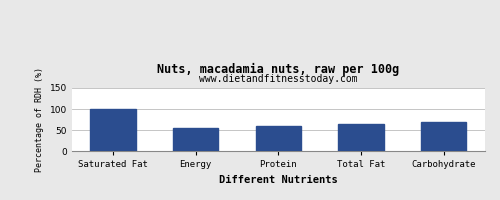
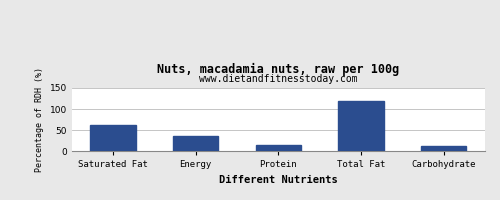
Saturated Fat: 100 -> 62
Energy: 55 -> 37
Protein: 60 -> 15
Total Fat: 65 -> 118
Carbohydrate: 70 -> 12
